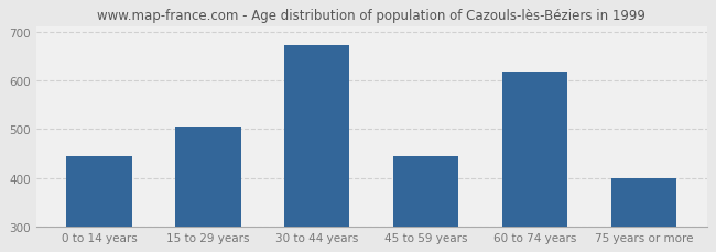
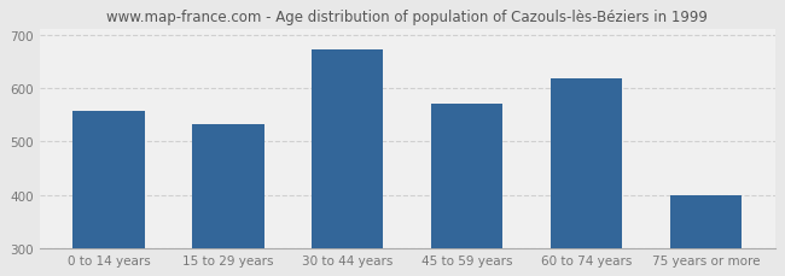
0 to 14 years: 445 -> 557
15 to 29 years: 505 -> 532
45 to 59 years: 445 -> 570
